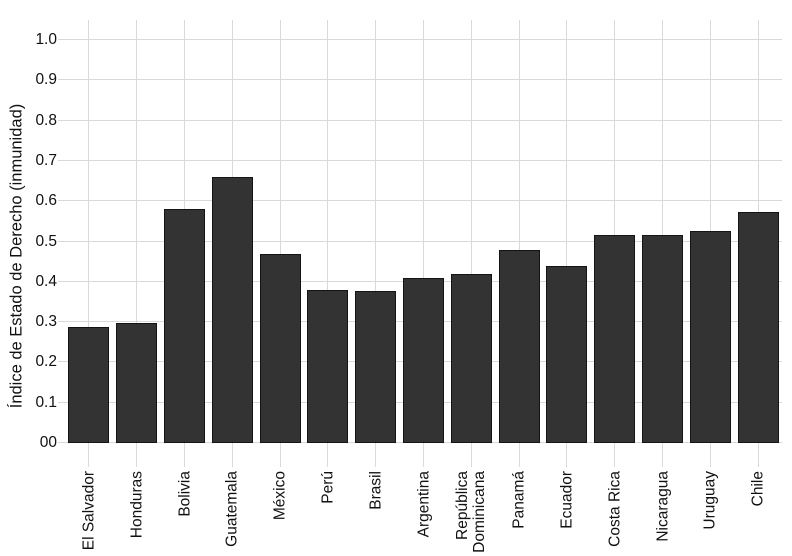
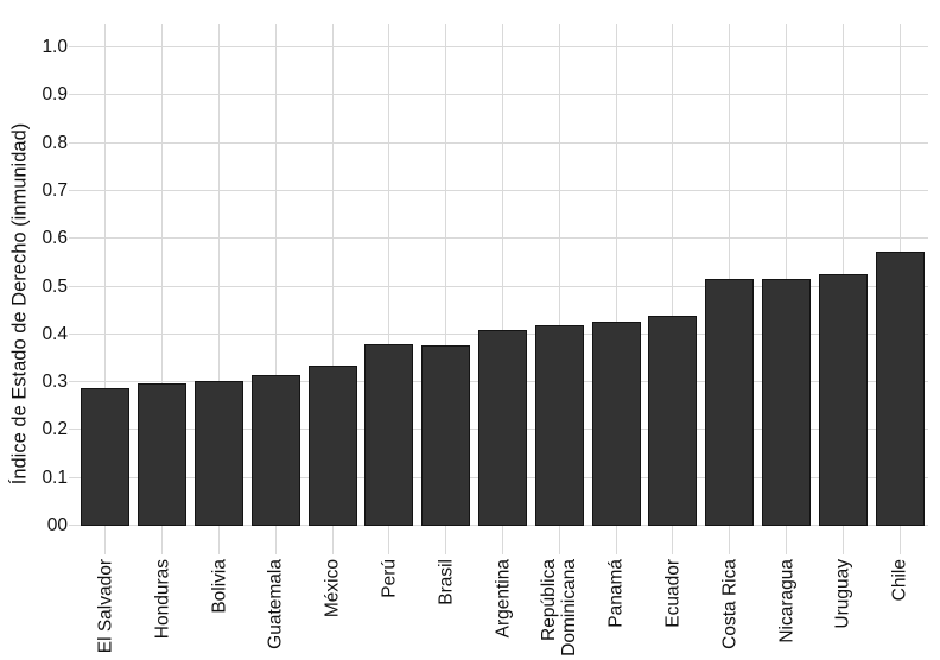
Bolivia: 0.58 -> 0.30
Guatemala: 0.66 -> 0.32
México: 0.47 -> 0.34
Panamá: 0.48 -> 0.43
